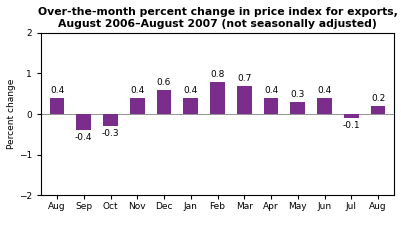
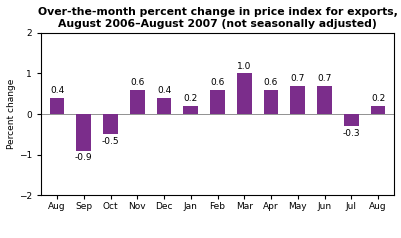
Sep: -0.4 -> -0.9
Oct: -0.3 -> -0.5
Nov: 0.4 -> 0.6
Dec: 0.6 -> 0.4
Jan: 0.4 -> 0.2
Feb: 0.8 -> 0.6
Mar: 0.7 -> 1.0
Apr: 0.4 -> 0.6
May: 0.3 -> 0.7
Jun: 0.4 -> 0.7
Jul: -0.1 -> -0.3
